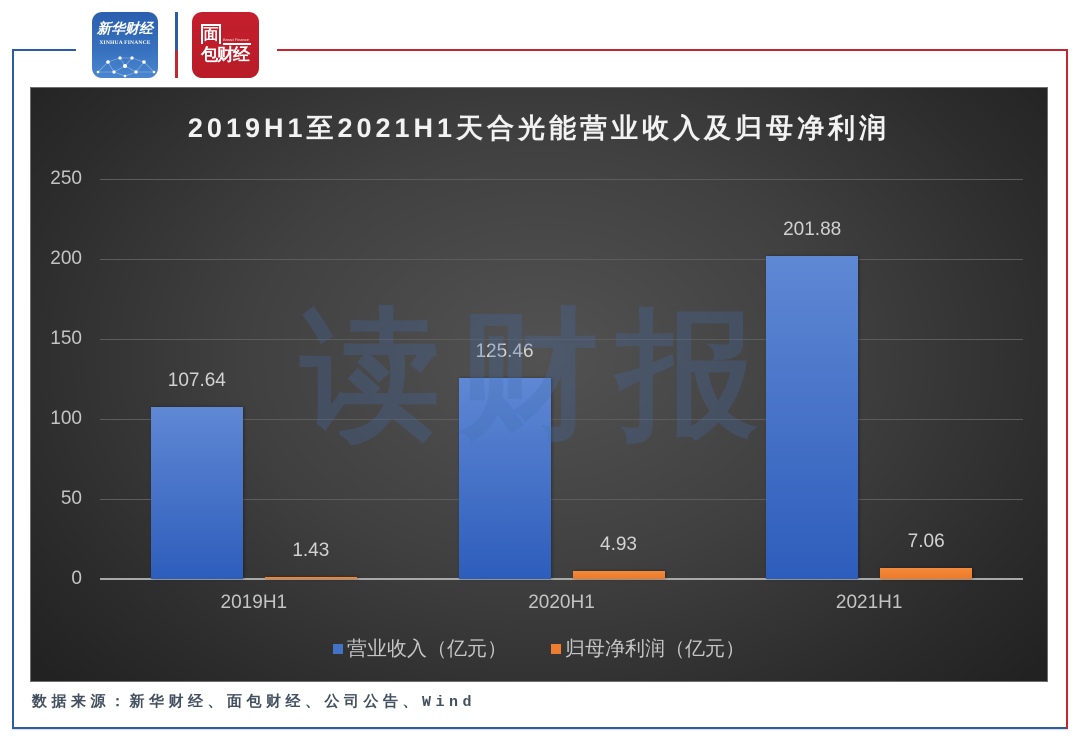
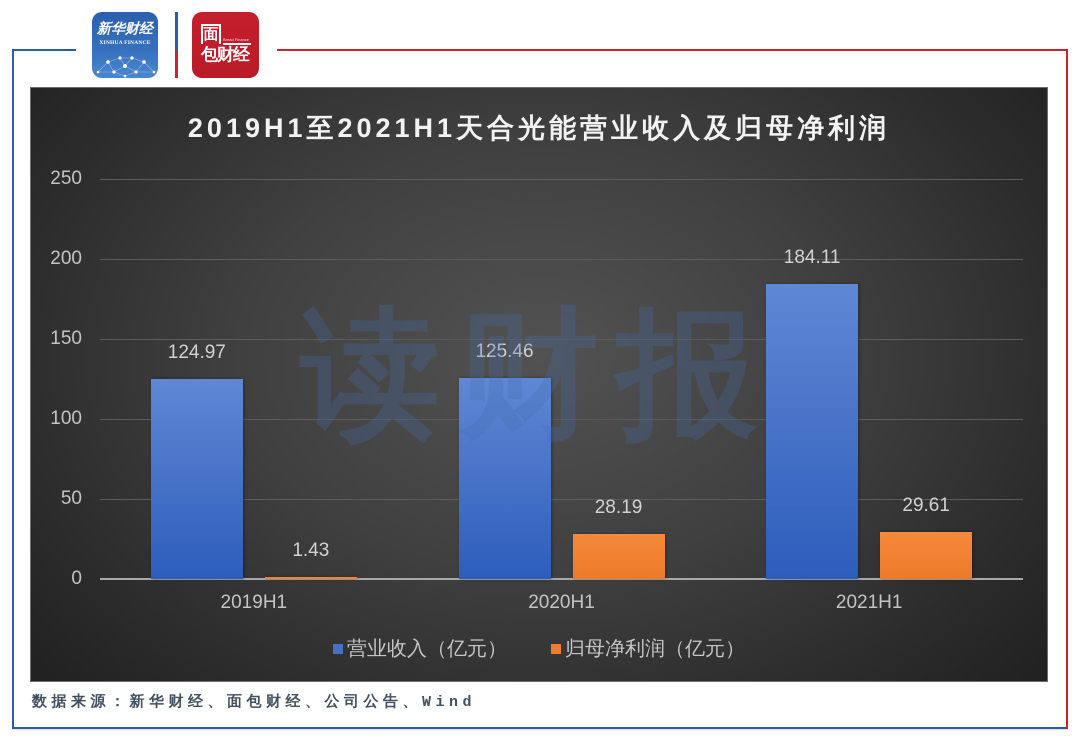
营业收入（亿元）/2019H1: 107.64 -> 124.97
归母净利润（亿元）/2020H1: 4.93 -> 28.19
营业收入（亿元）/2021H1: 201.88 -> 184.11
归母净利润（亿元）/2021H1: 7.06 -> 29.61
